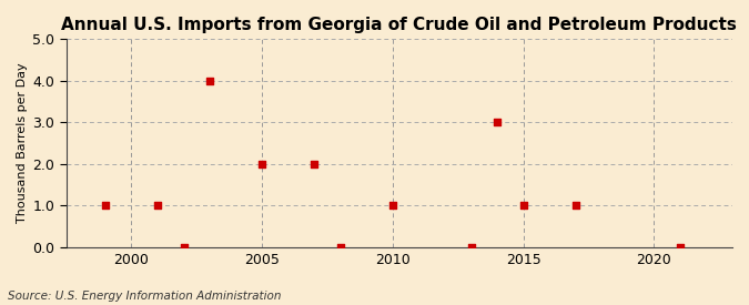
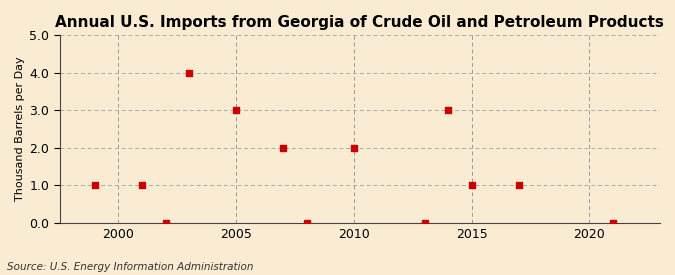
2005: 2 -> 3
2010: 1 -> 2
